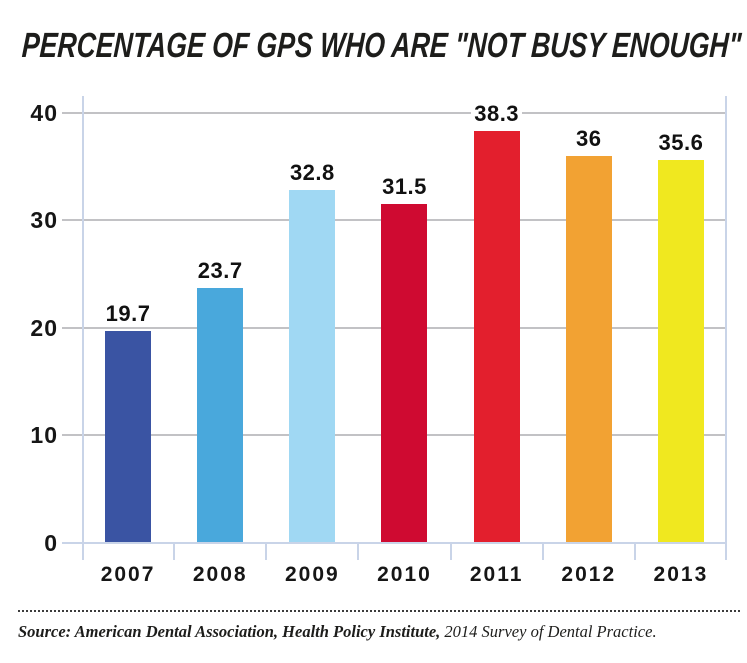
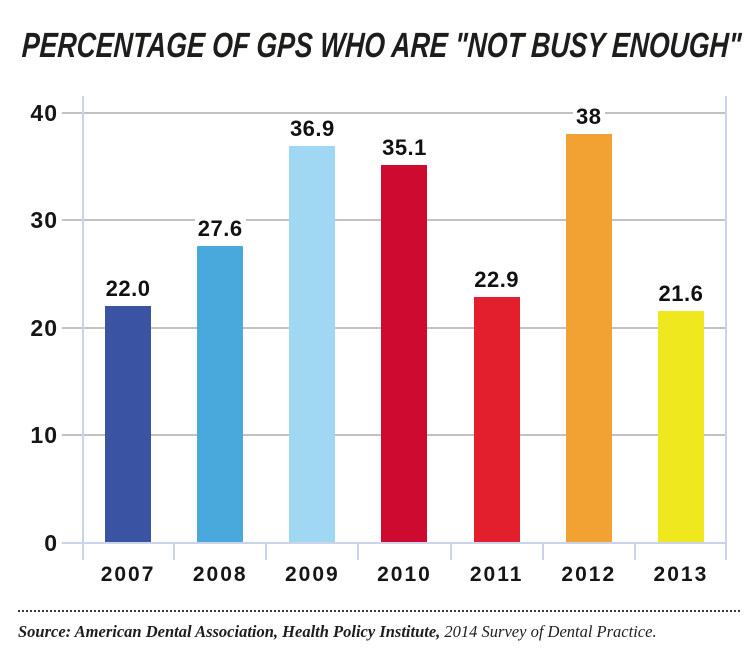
2007: 19.7 -> 22.0
2008: 23.7 -> 27.6
2009: 32.8 -> 36.9
2010: 31.5 -> 35.1
2011: 38.3 -> 22.9
2012: 36 -> 38
2013: 35.6 -> 21.6
